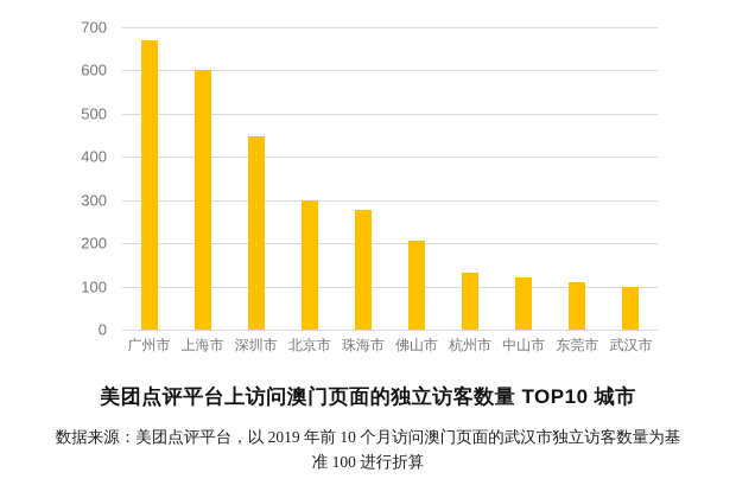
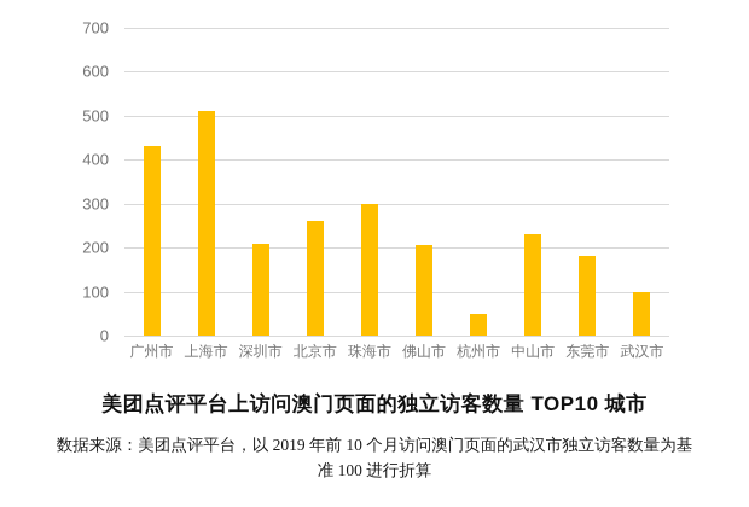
广州市: 670 -> 430
上海市: 600 -> 510
深圳市: 450 -> 210
北京市: 300 -> 260
珠海市: 280 -> 300
杭州市: 130 -> 50
中山市: 120 -> 230
东莞市: 110 -> 180
